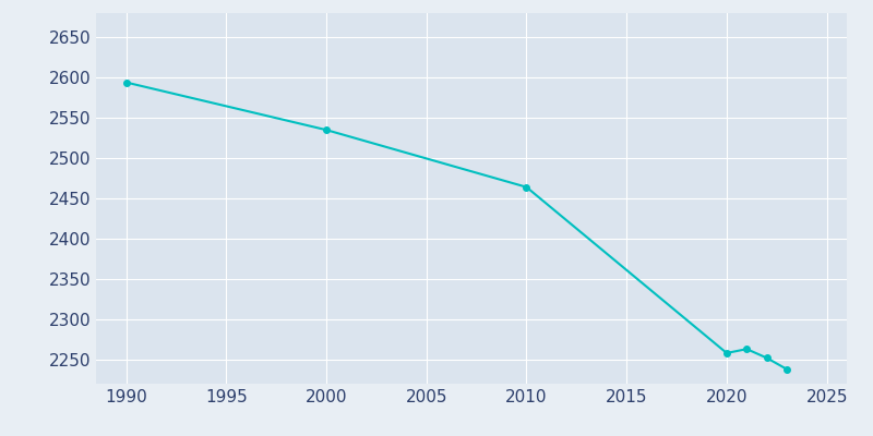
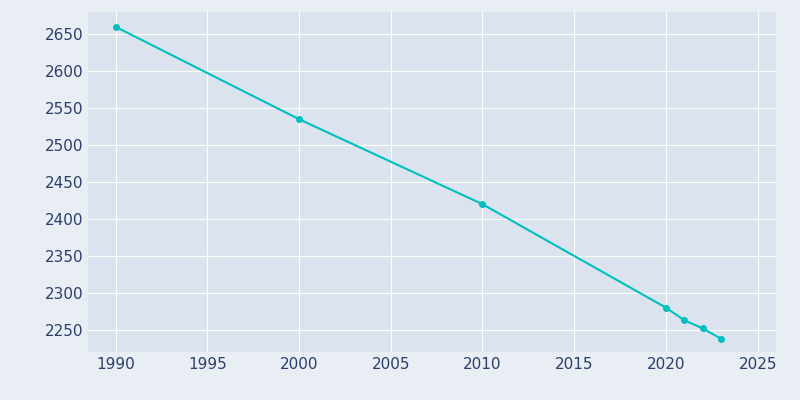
1990: 2594 -> 2660
2010: 2464 -> 2420
2020: 2258 -> 2280
